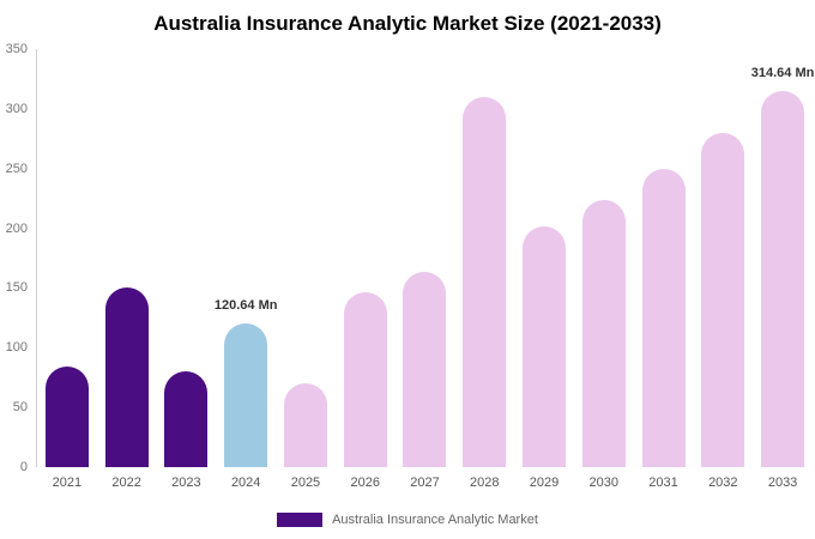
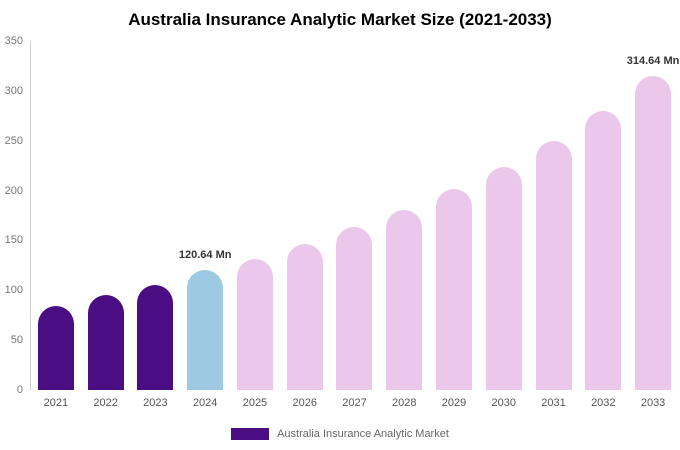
2022: 150 -> 100
2023: 80 -> 100
2025: 70 -> 130
2028: 310 -> 180
